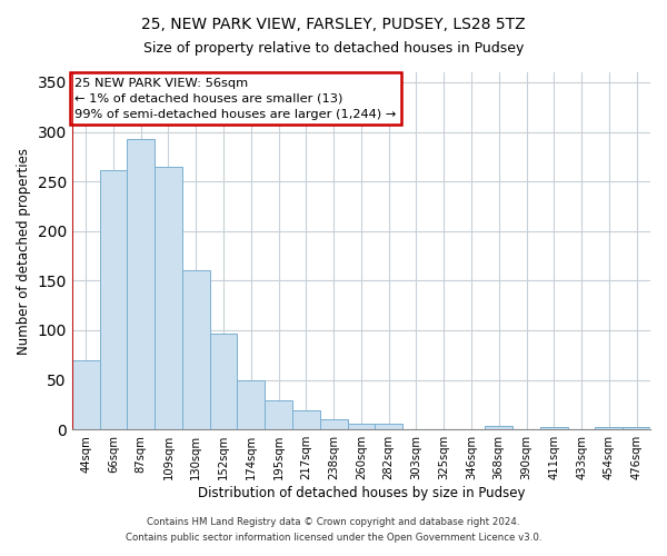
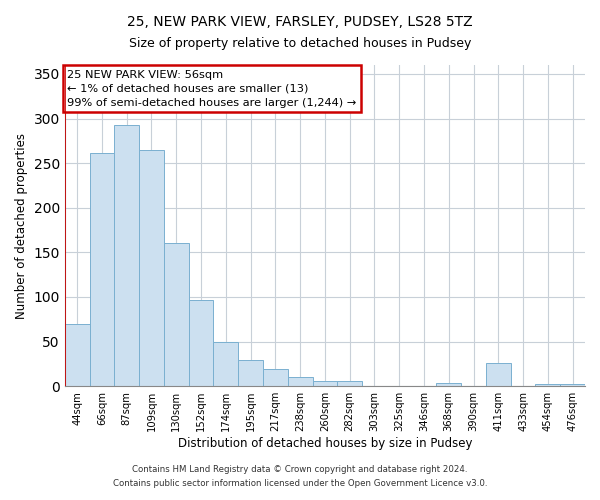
411sqm: 2 -> 26
